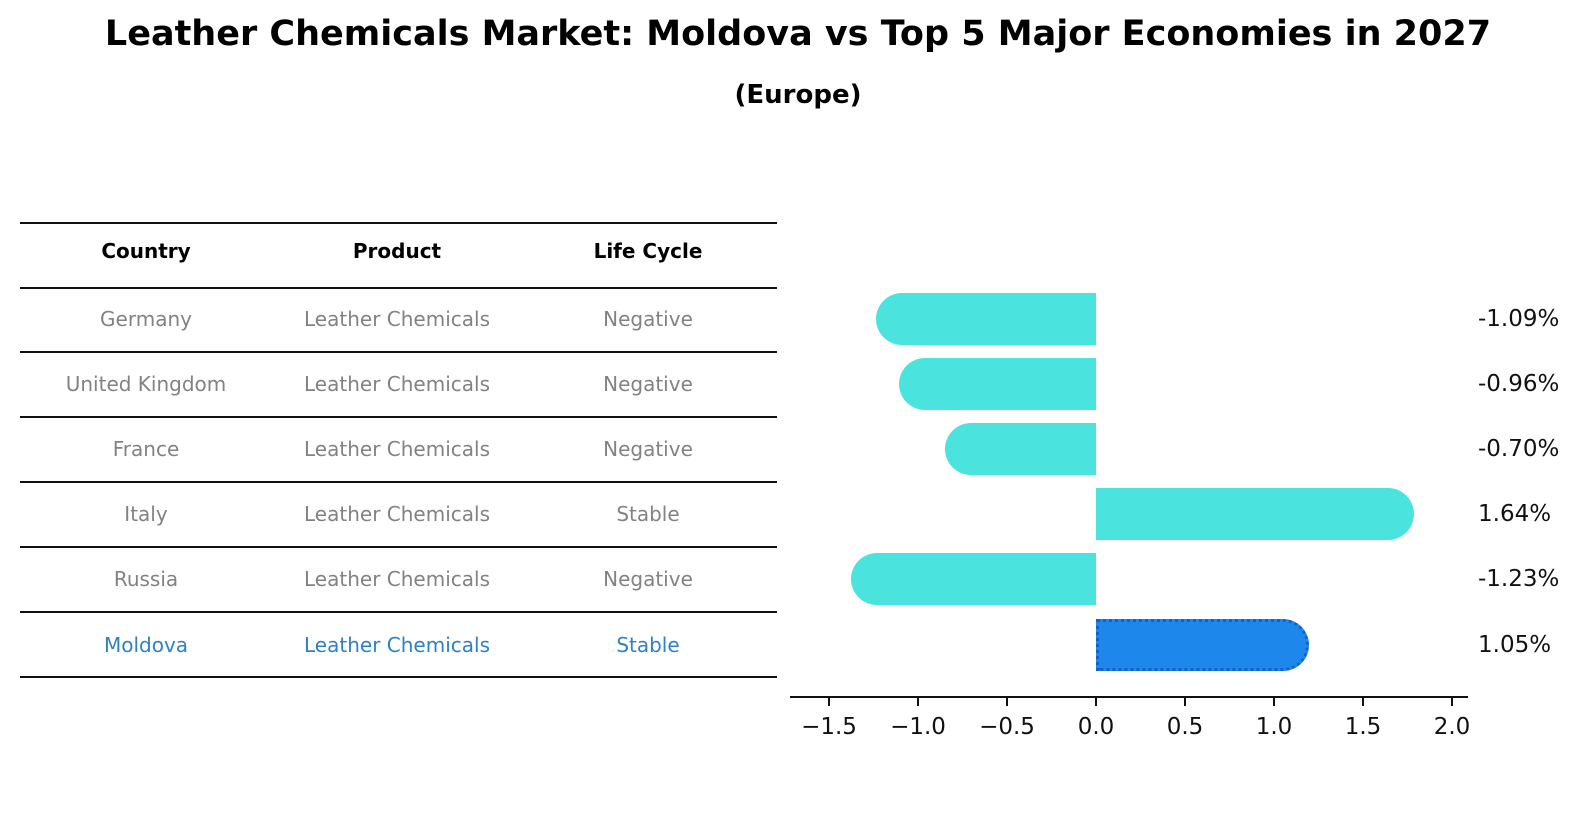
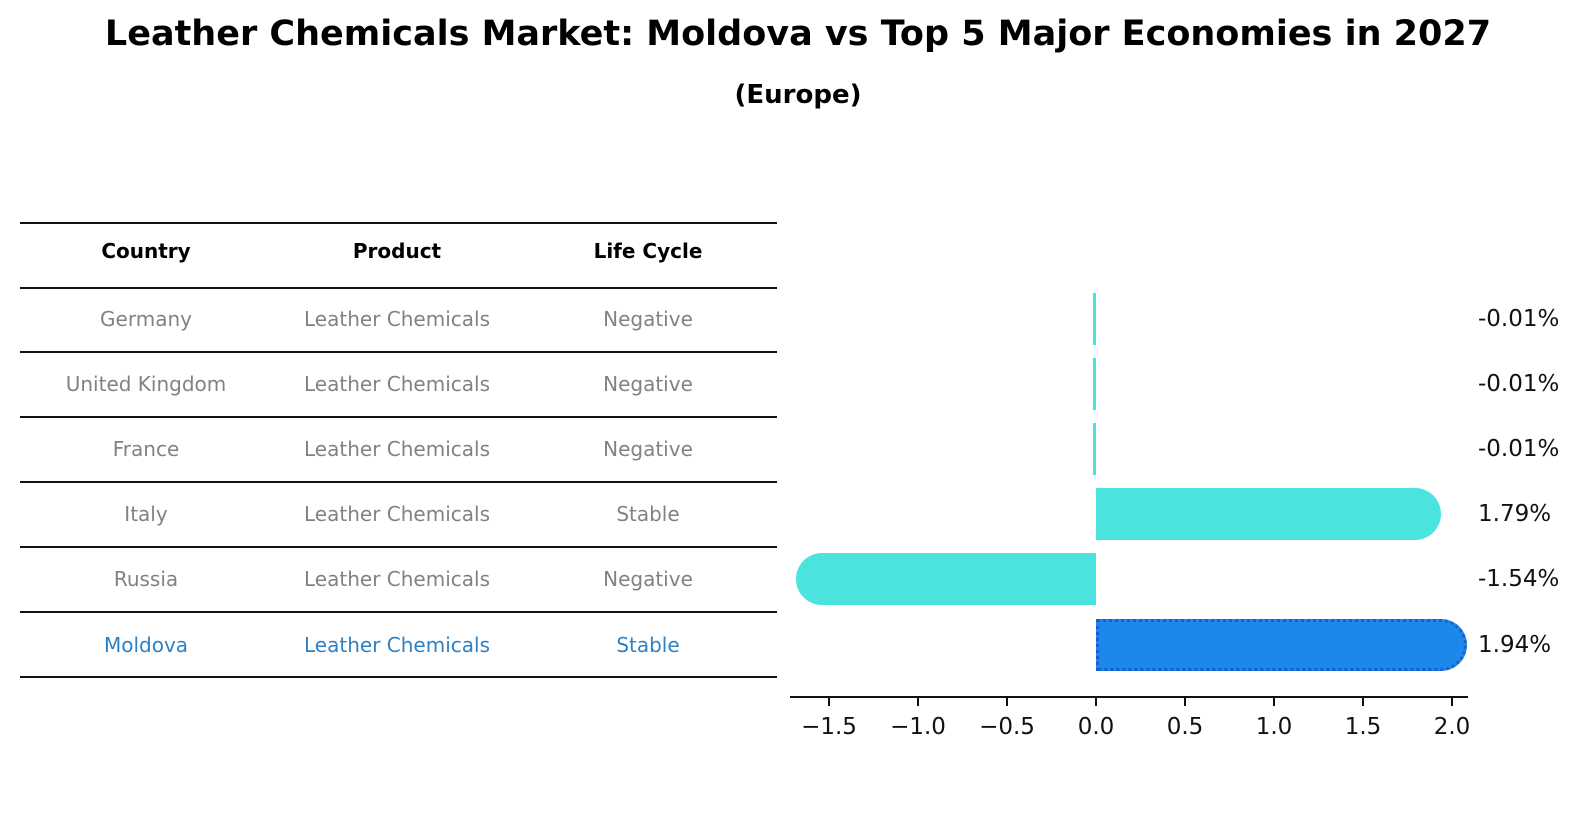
Germany: -1.09% -> -0.01%
United Kingdom: -0.96% -> -0.01%
France: -0.70% -> -0.01%
Italy: 1.64% -> 1.79%
Russia: -1.23% -> -1.54%
Moldova: 1.05% -> 1.94%
